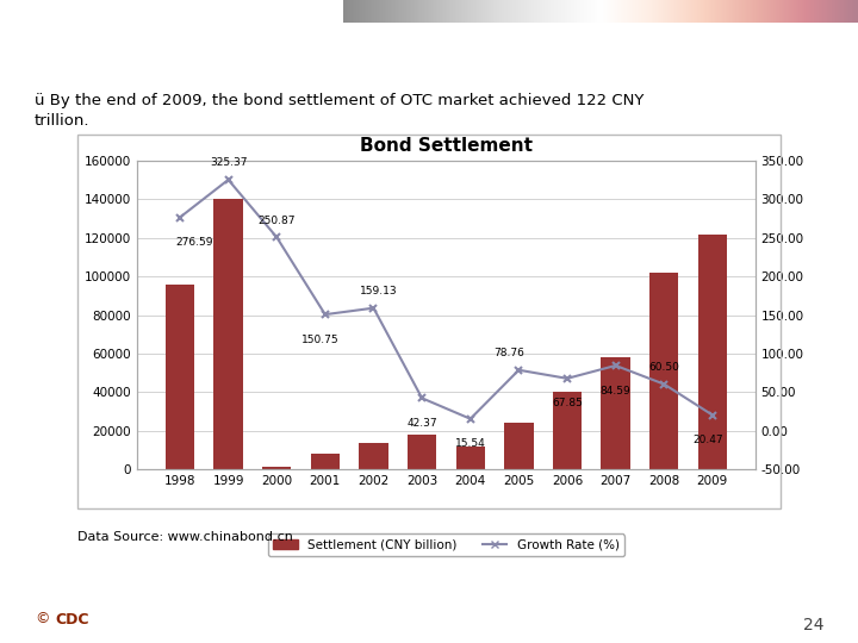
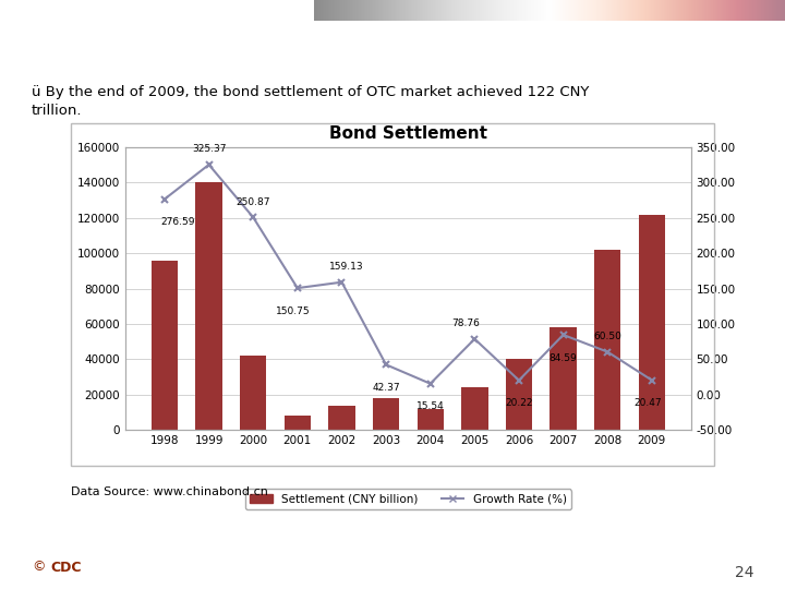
Settlement (CNY billion)/2000: 2000 -> 42000
Growth Rate (%)/2006: 67.85 -> 20.22
